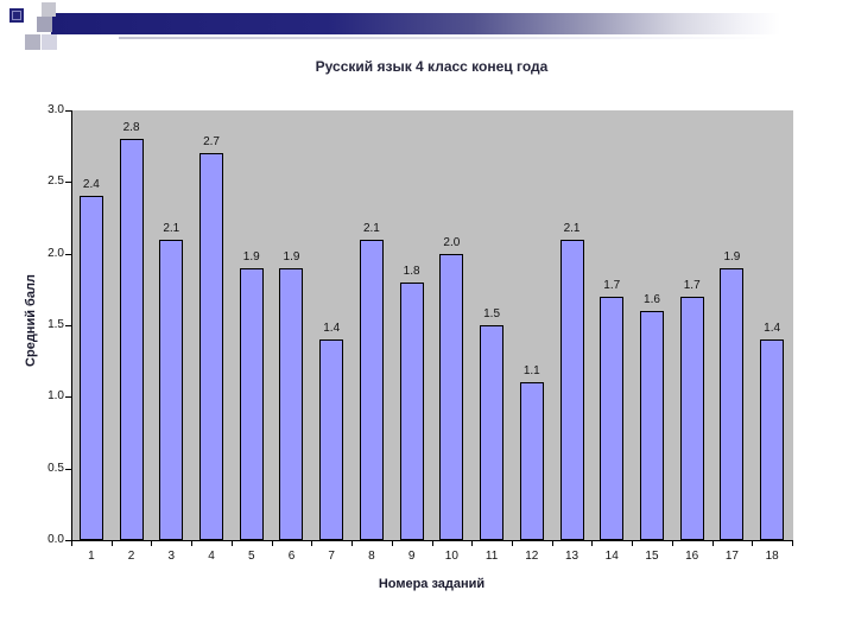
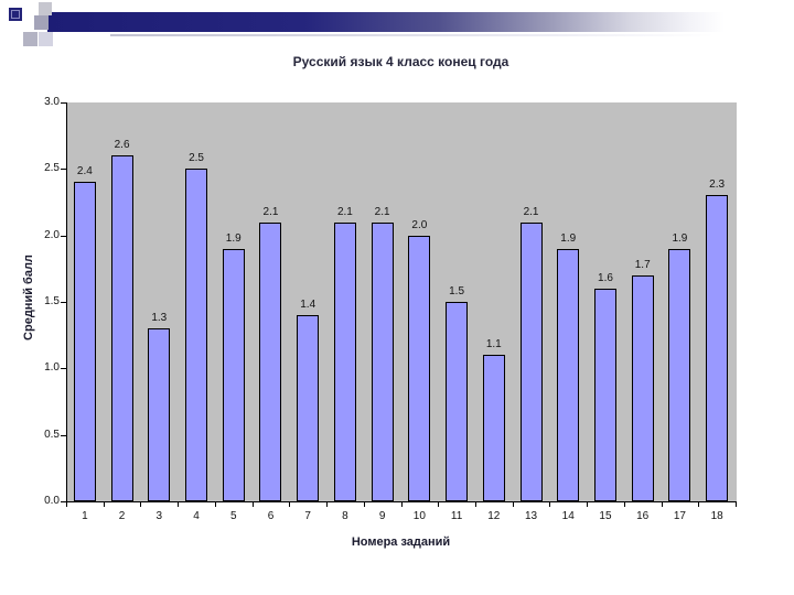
2: 2.8 -> 2.6
3: 2.1 -> 1.3
4: 2.7 -> 2.5
6: 1.9 -> 2.1
9: 1.8 -> 2.1
14: 1.7 -> 1.9
18: 1.4 -> 2.3
